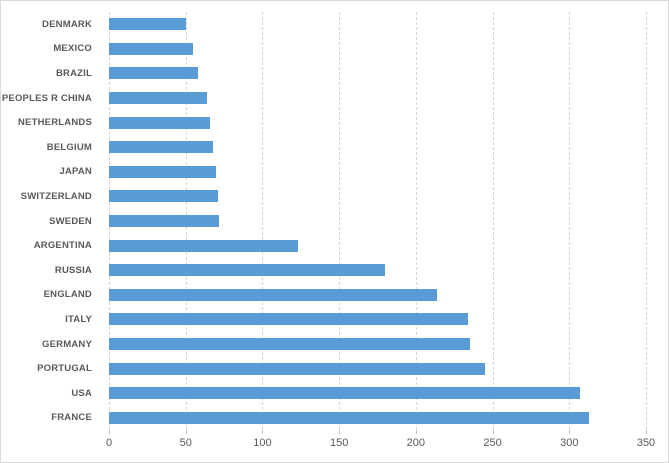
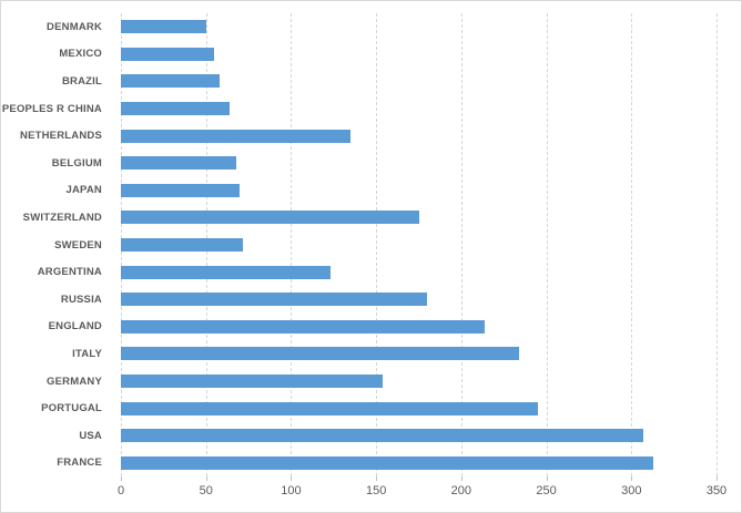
NETHERLANDS: 66 -> 135
SWITZERLAND: 71 -> 175
GERMANY: 235 -> 154
